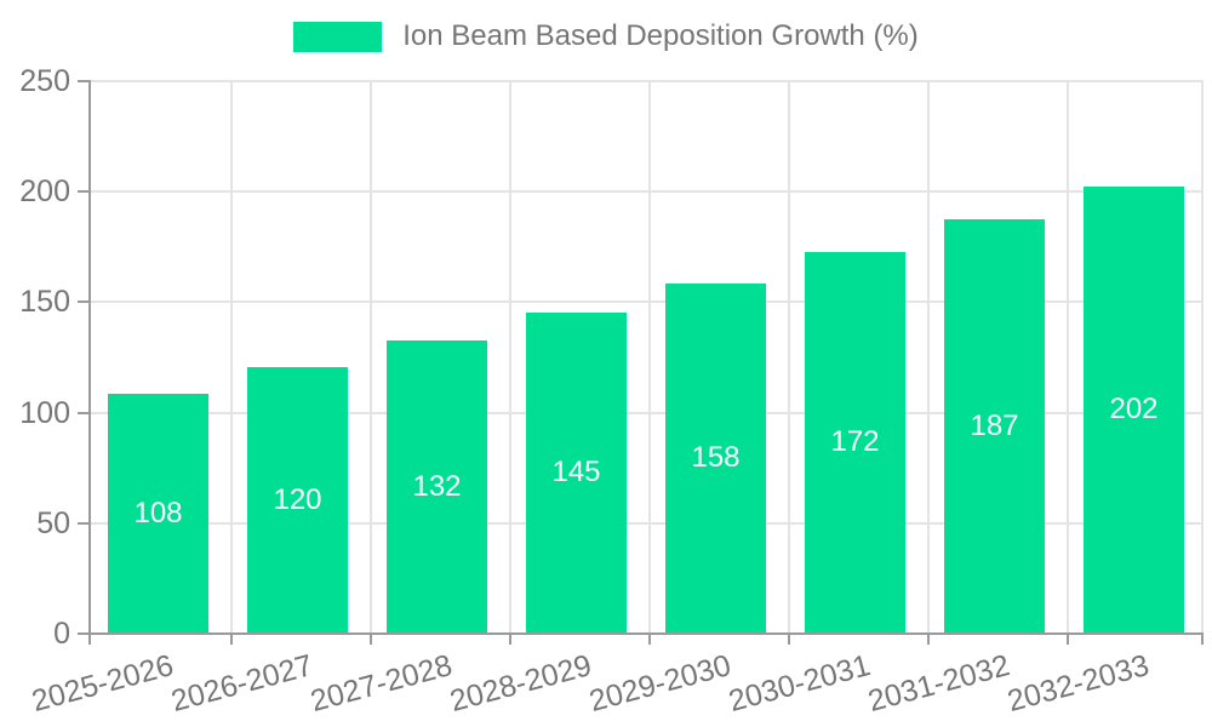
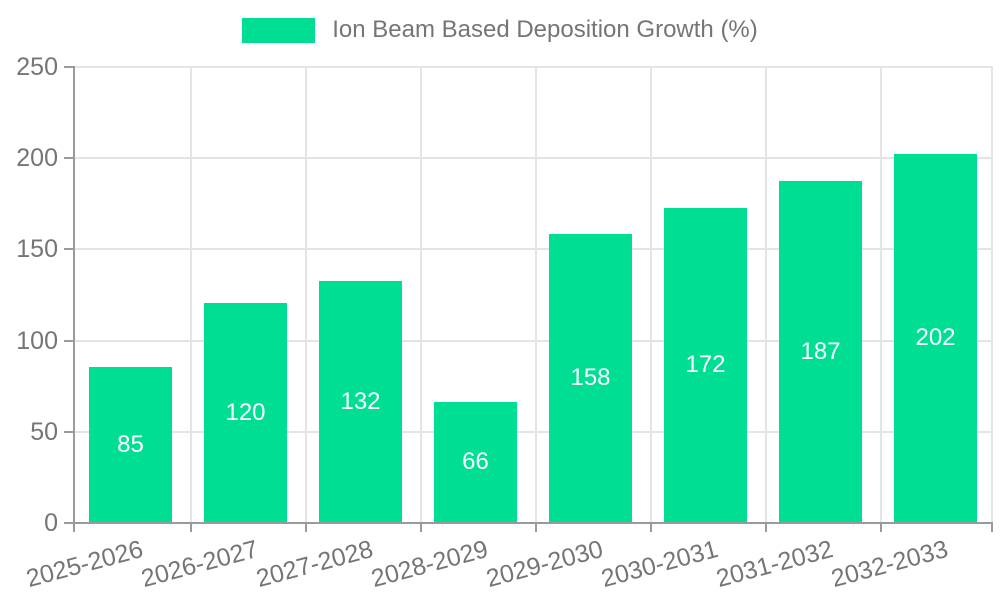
2025-2026: 108 -> 85
2028-2029: 145 -> 66
